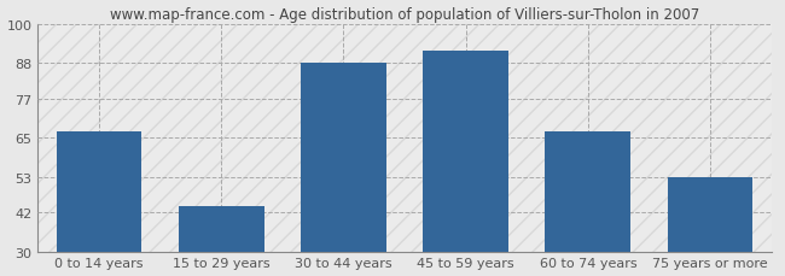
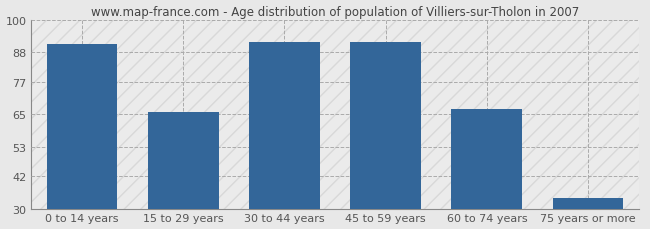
0 to 14 years: 67 -> 91
15 to 29 years: 44 -> 66
30 to 44 years: 88 -> 92
75 years or more: 53 -> 34
